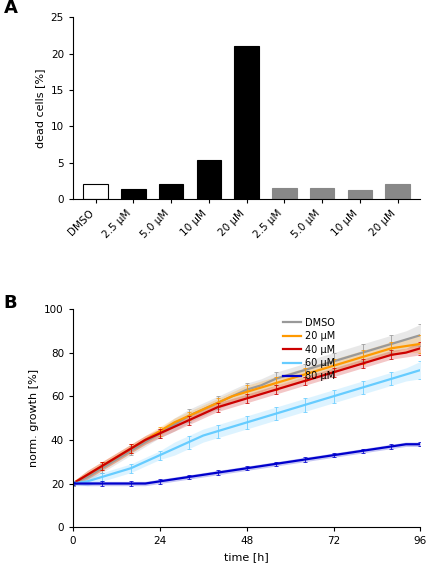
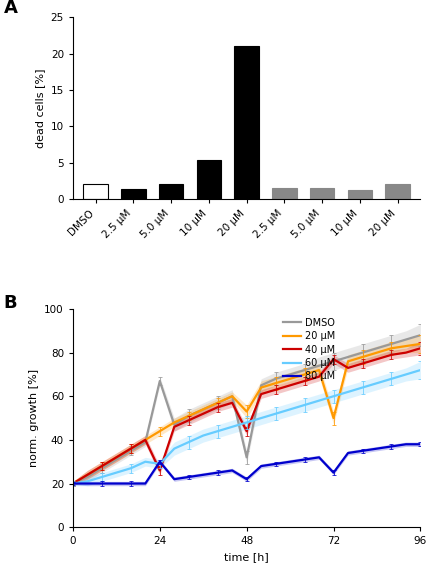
DMSO/24: 43 -> 67
40 μM/24: 43 -> 26
60 μM/24: 33 -> 29
80 μM/24: 21 -> 30
DMSO/48: 63 -> 32
20 μM/48: 62 -> 53
40 μM/48: 59 -> 44
80 μM/48: 27 -> 22
20 μM/72: 74 -> 50
40 μM/72: 71 -> 77
80 μM/72: 33 -> 25
